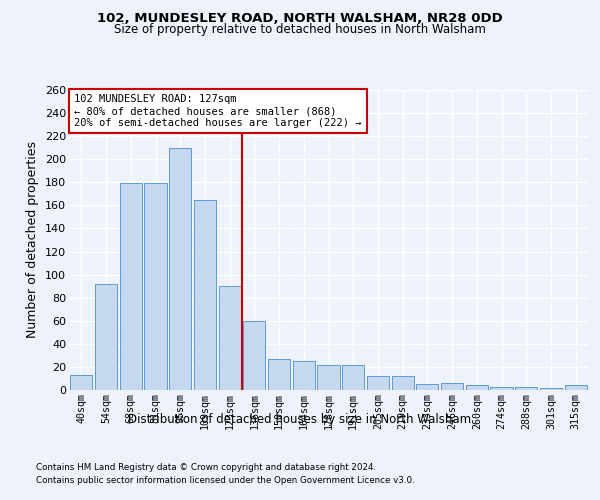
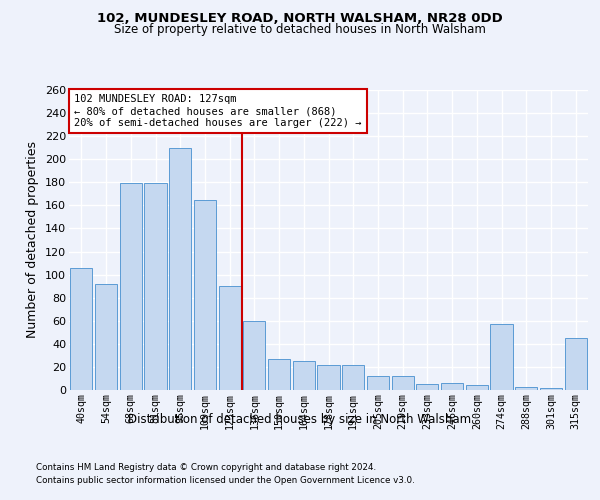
40sqm: 13 -> 106
274sqm: 3 -> 57
315sqm: 4 -> 45
